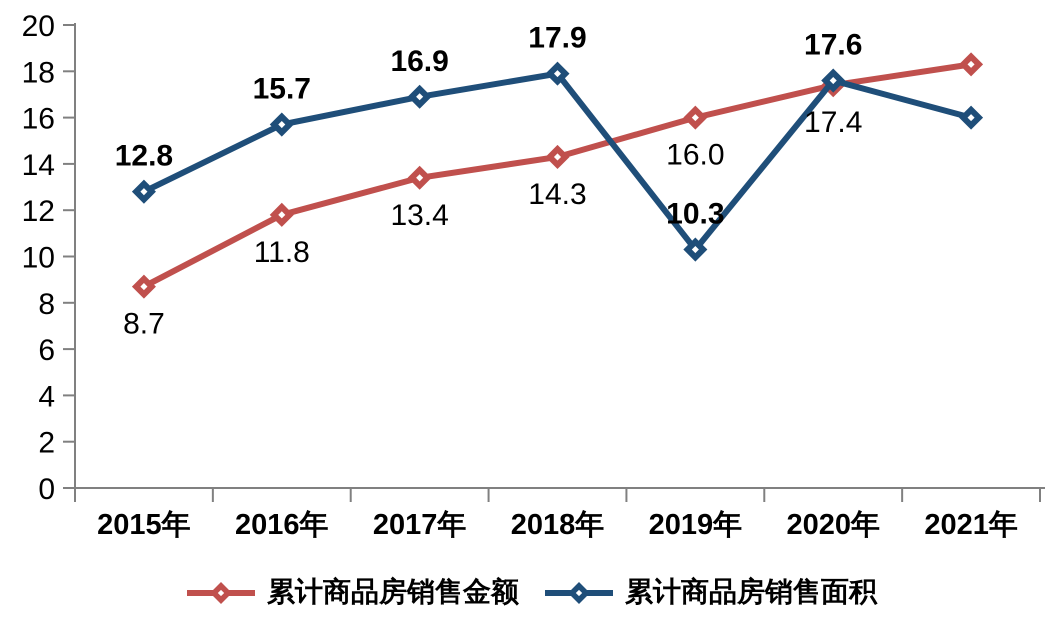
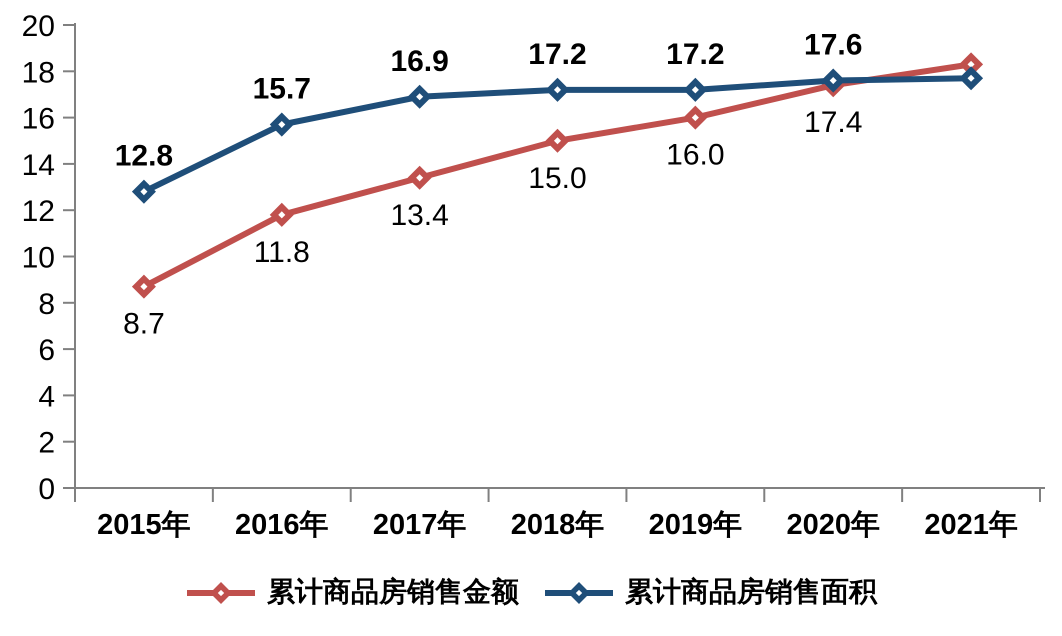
累计商品房销售金额/2018年: 14.3 -> 15.0
累计商品房销售面积/2018年: 17.9 -> 17.2
累计商品房销售面积/2019年: 10.3 -> 17.2
累计商品房销售面积/2021年: 16.0 -> 17.7
